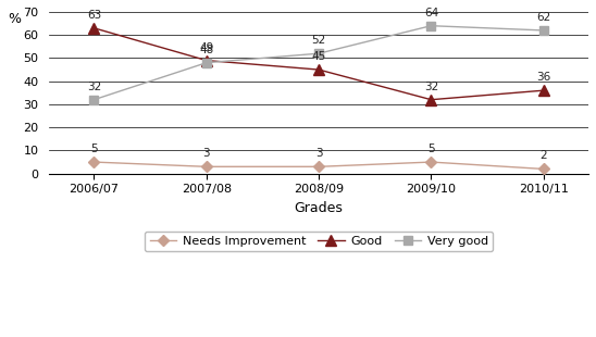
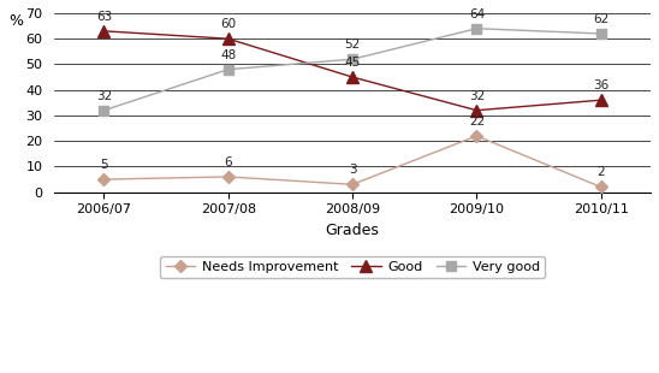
Needs Improvement/2007/08: 3 -> 6
Good/2007/08: 49 -> 60
Needs Improvement/2009/10: 5 -> 22
